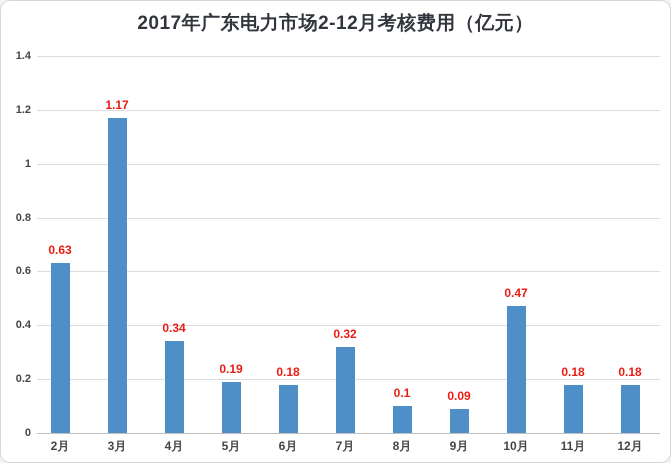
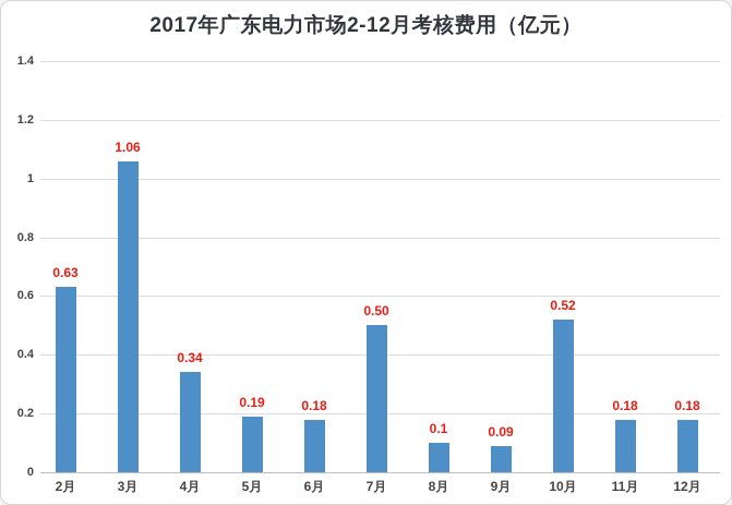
3月: 1.17 -> 1.06
7月: 0.32 -> 0.50
10月: 0.47 -> 0.52
